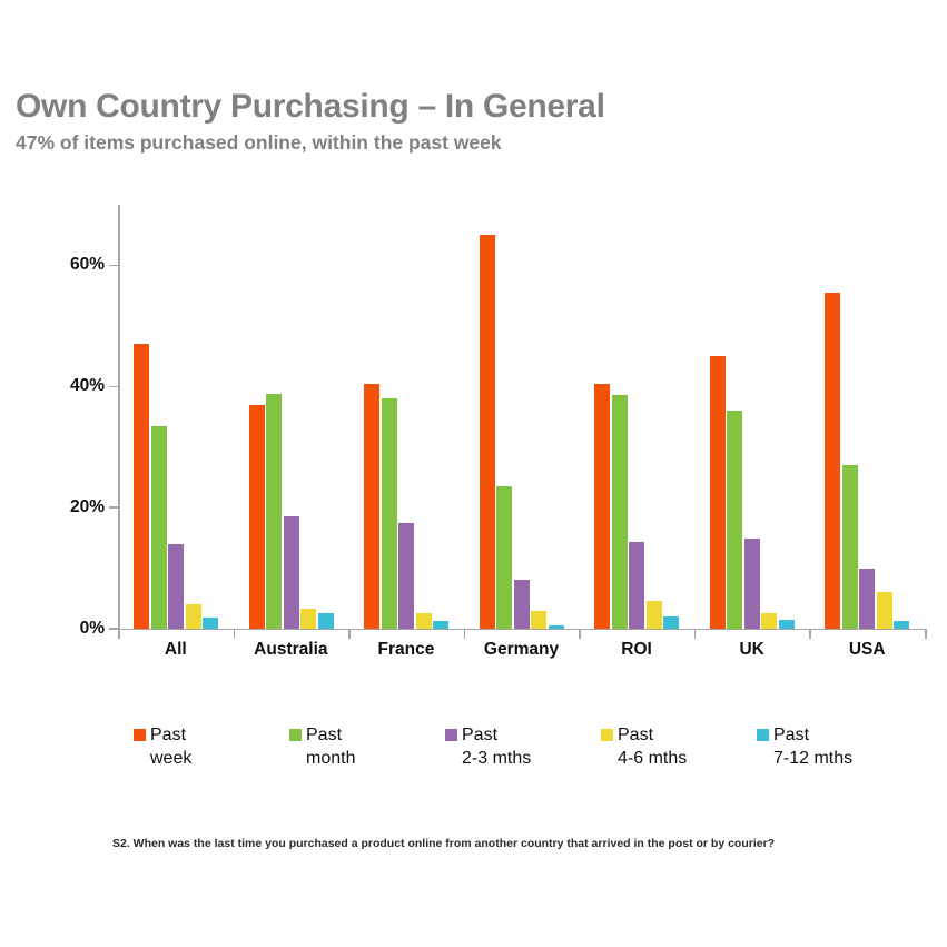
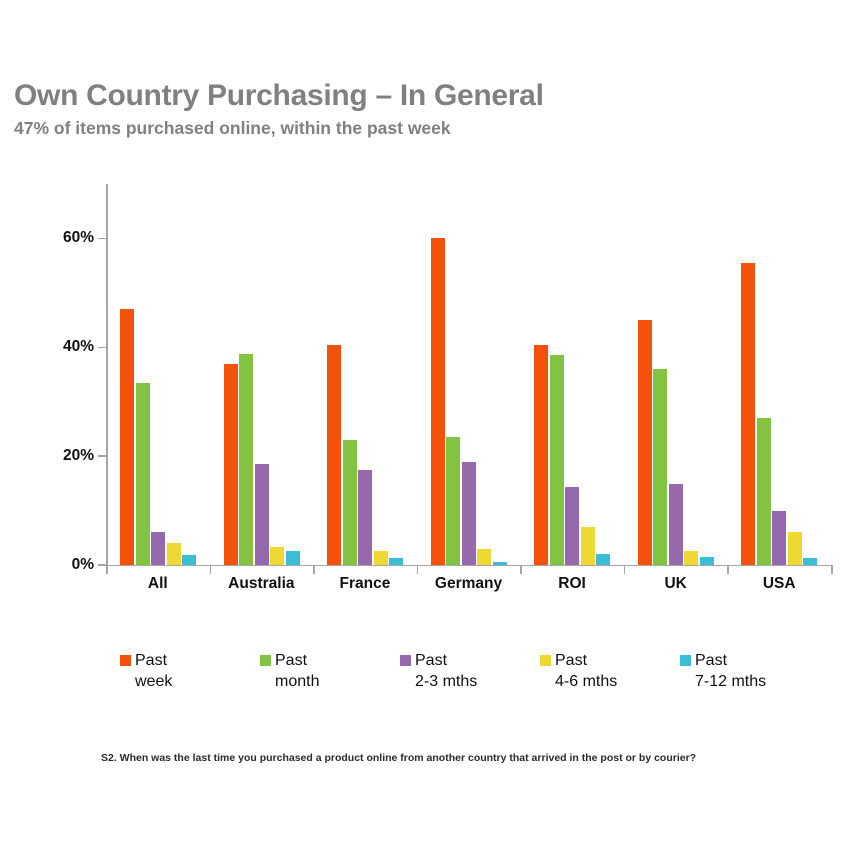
Past 2-3 mths/All: 14% -> 6%
Past month/France: 38% -> 23%
Past week/Germany: 65% -> 60%
Past 2-3 mths/Germany: 8% -> 19%
Past 4-6 mths/ROI: 5% -> 7%
